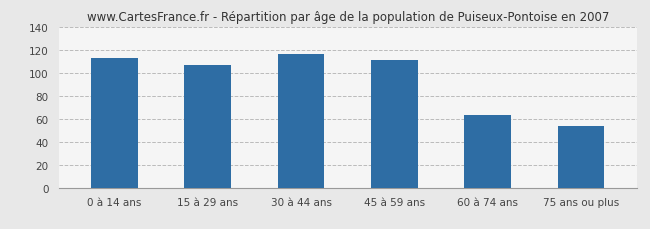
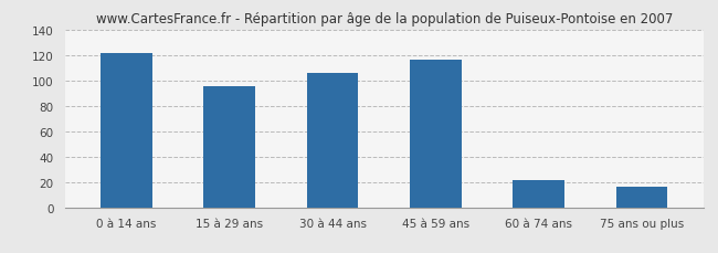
0 à 14 ans: 113 -> 121
15 à 29 ans: 107 -> 95
30 à 44 ans: 116 -> 106
45 à 59 ans: 111 -> 116
60 à 74 ans: 63 -> 21
75 ans ou plus: 54 -> 16
